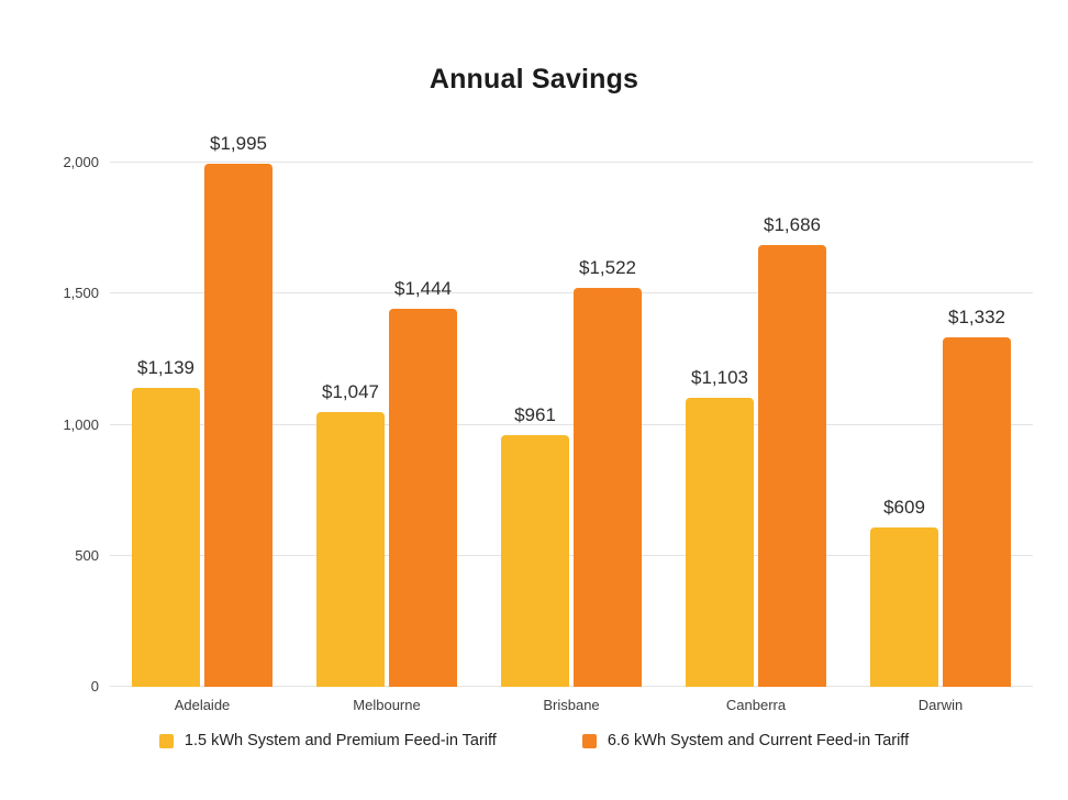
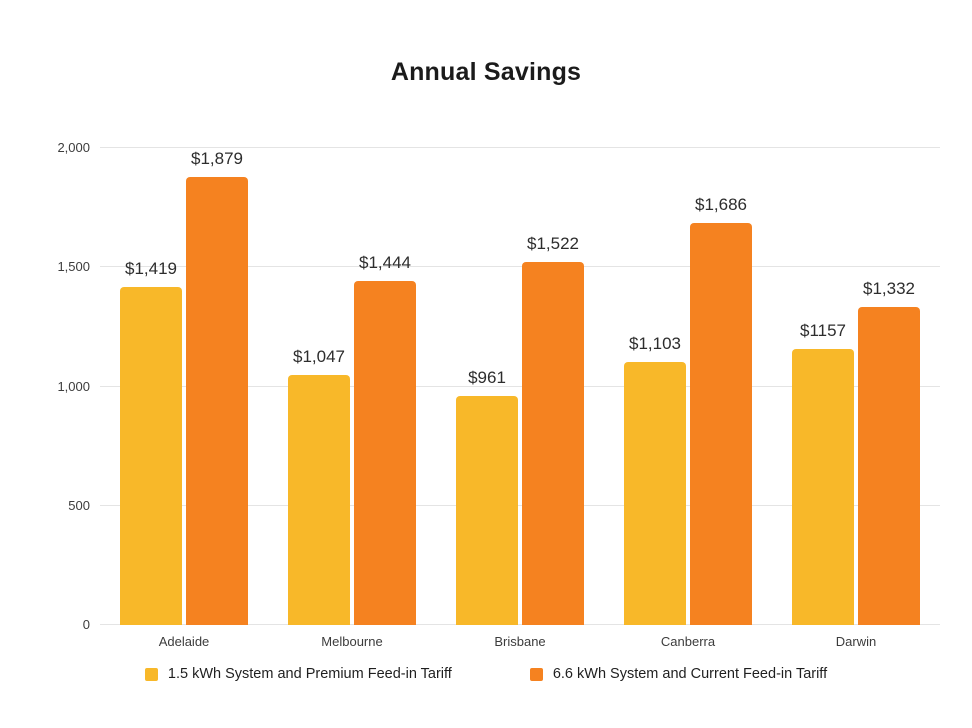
1.5 kWh System and Premium Feed-in Tariff/Adelaide: $1,139 -> $1,419
6.6 kWh System and Current Feed-in Tariff/Adelaide: $1,995 -> $1,879
1.5 kWh System and Premium Feed-in Tariff/Darwin: $609 -> $1157
